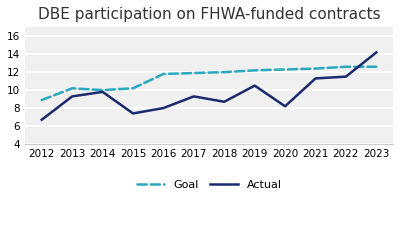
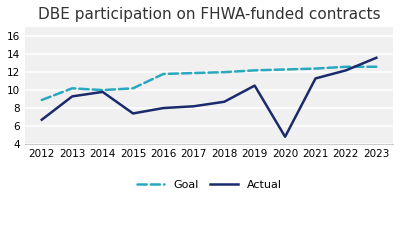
Actual/2017: 9.3 -> 8.2
Actual/2020: 8.2 -> 4.8
Actual/2022: 11.5 -> 12.2
Actual/2023: 14.2 -> 13.6
